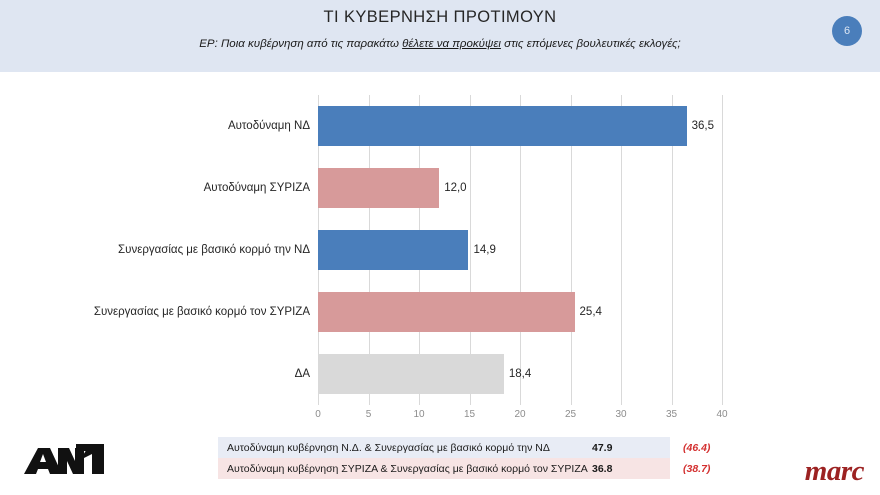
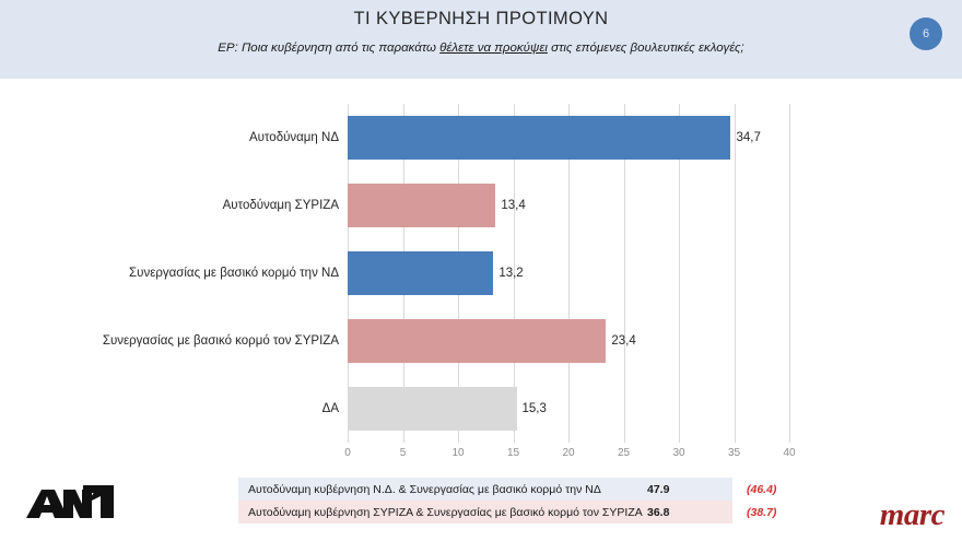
Αυτοδύναμη ΝΔ: 36,5 -> 34,7
Αυτοδύναμη ΣΥΡΙΖΑ: 12,0 -> 13,4
Συνεργασίας με βασικό κορμό την ΝΔ: 14,9 -> 13,2
Συνεργασίας με βασικό κορμό τον ΣΥΡΙΖΑ: 25,4 -> 23,4
ΔΑ: 18,4 -> 15,3
